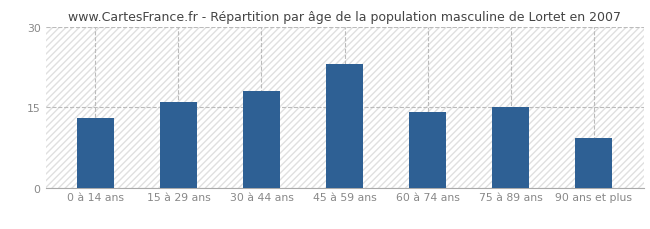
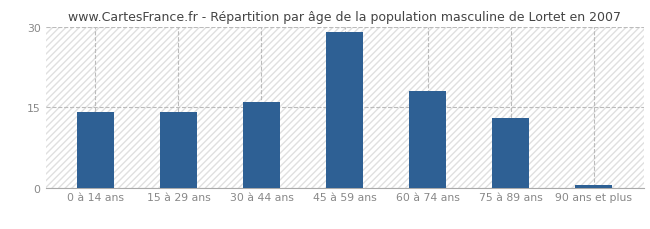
0 à 14 ans: 13.0 -> 14.0
15 à 29 ans: 16.0 -> 14.0
30 à 44 ans: 18.0 -> 16.0
45 à 59 ans: 23.0 -> 29.0
60 à 74 ans: 14.0 -> 18.0
75 à 89 ans: 15.0 -> 13.0
90 ans et plus: 9.2 -> 0.5
